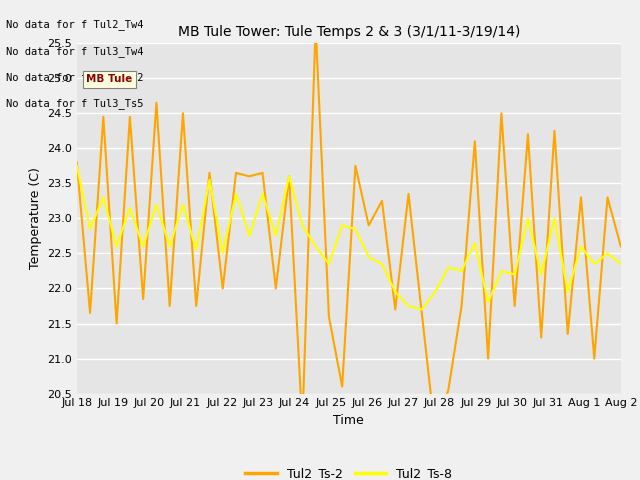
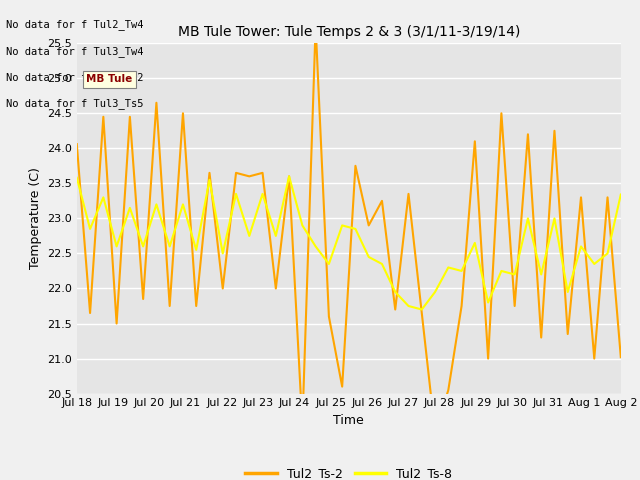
Tul2_Ts-2/Jul 18: 23.80 -> 24.06
Tul2_Ts-8/Jul 18: 23.75 -> 23.58
Tul2_Ts-2/Aug 2: 22.60 -> 21.02
Tul2_Ts-8/Aug 2: 22.35 -> 23.34
